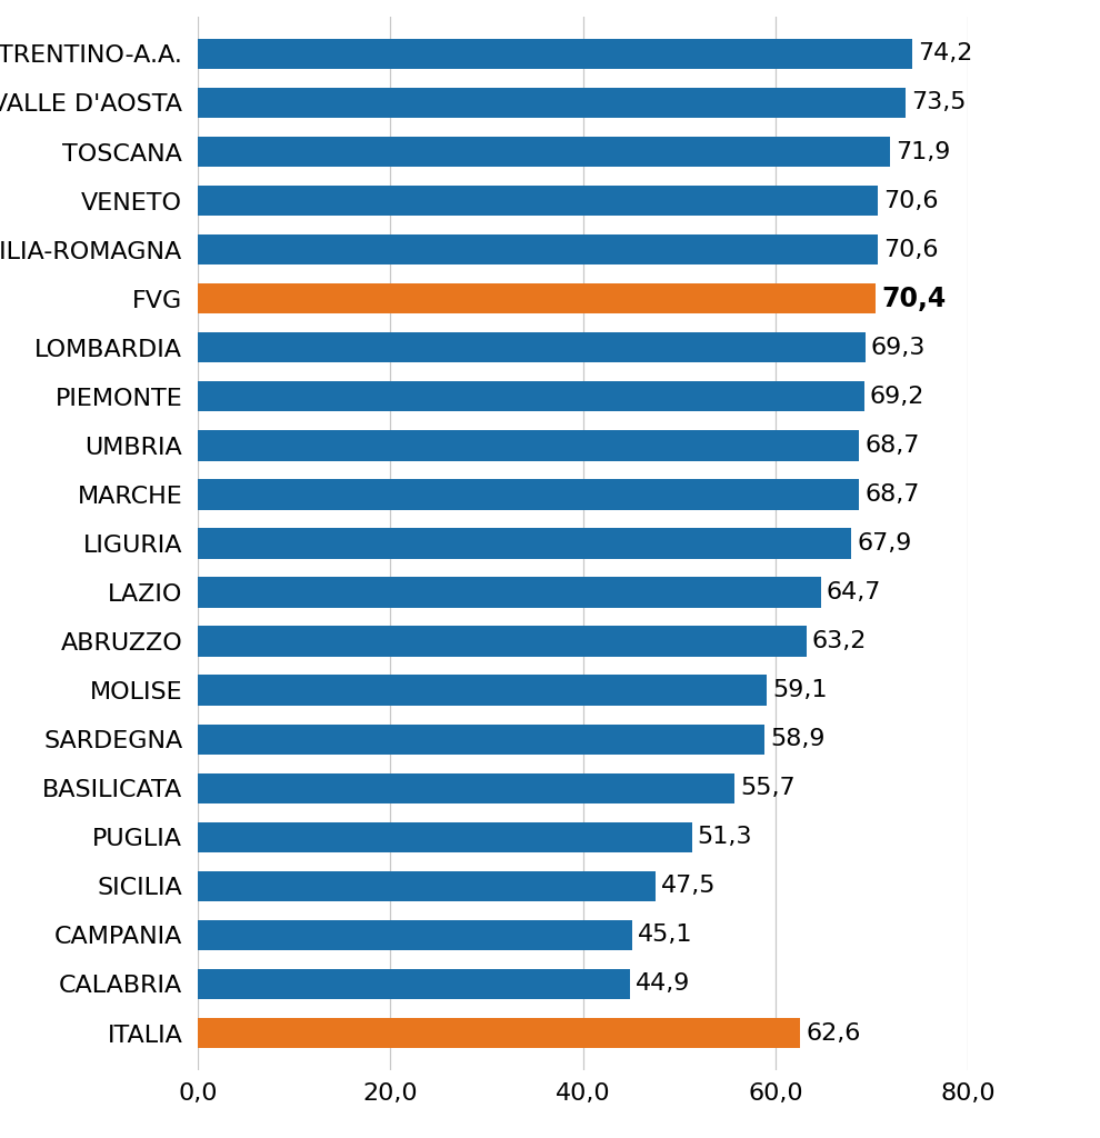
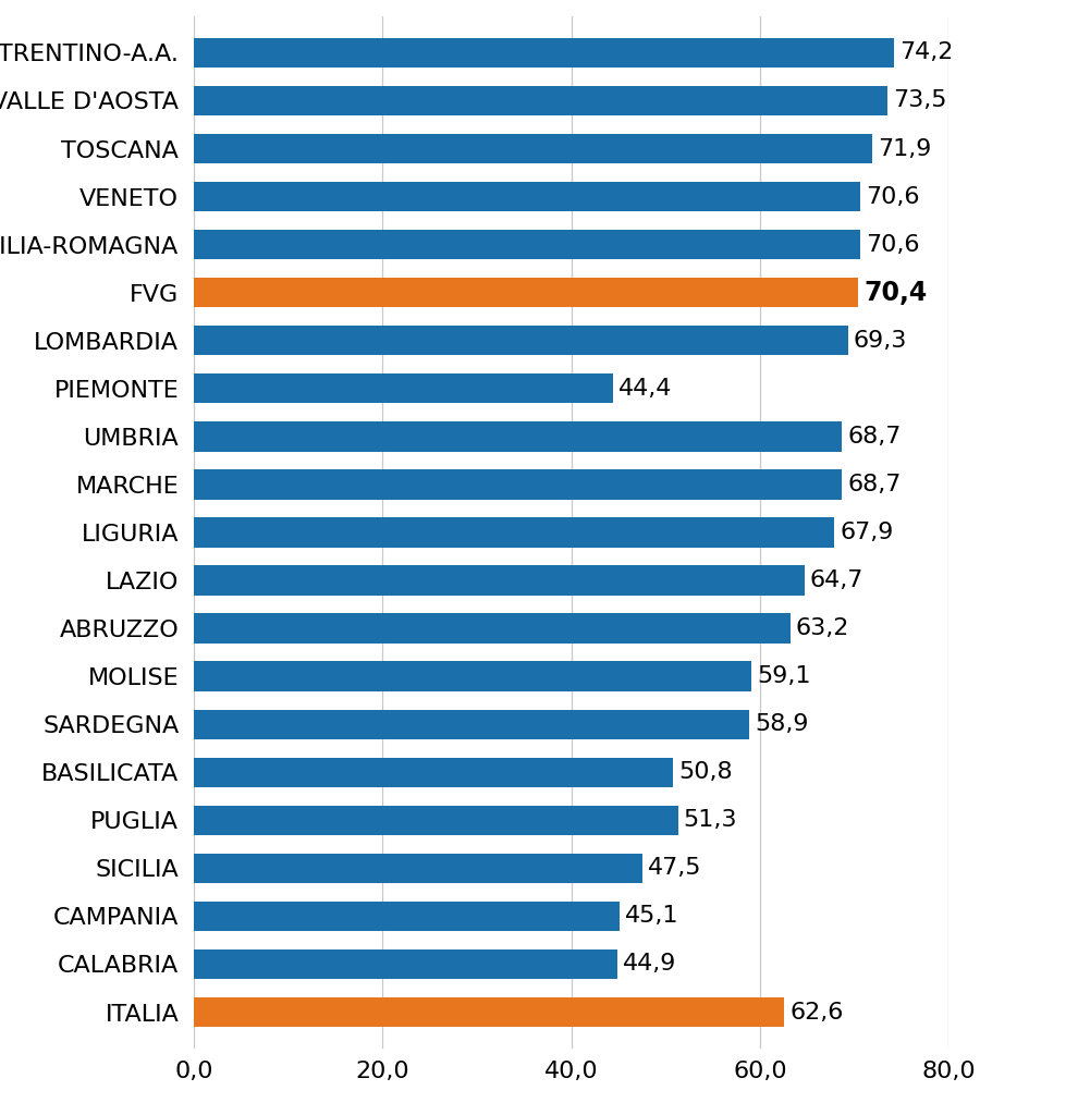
PIEMONTE: 69,2 -> 44,4
BASILICATA: 55,7 -> 50,8
